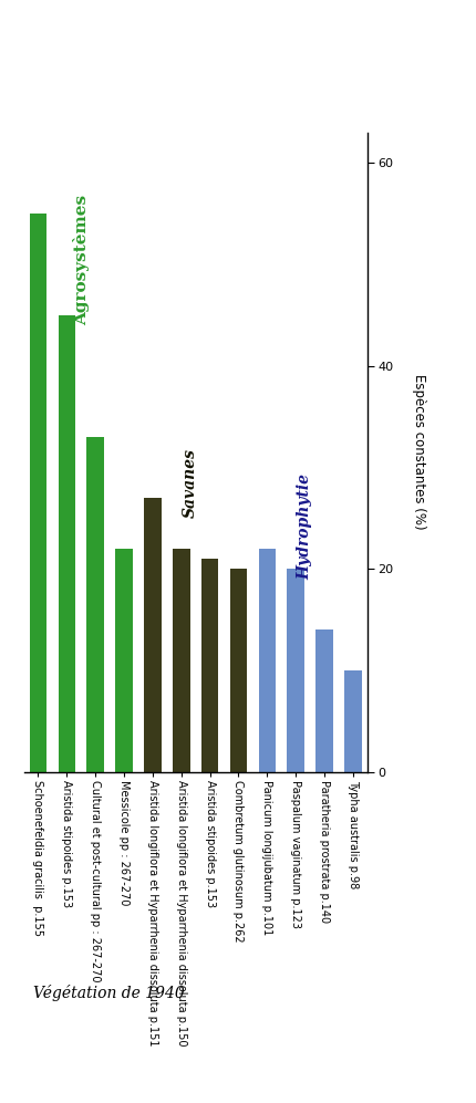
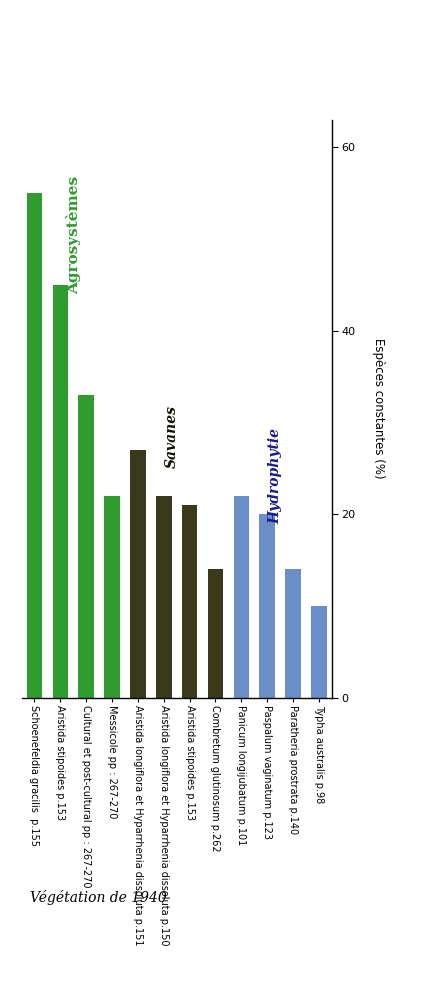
Combretum glutinosum p.262: 20 -> 14
